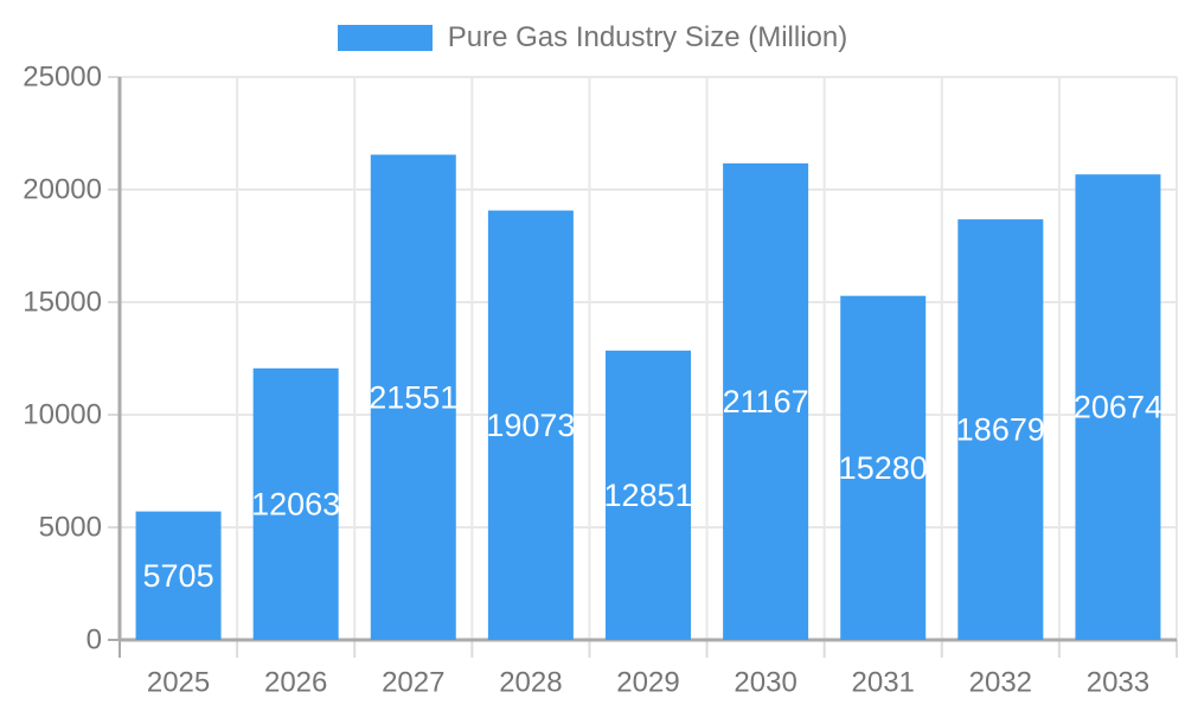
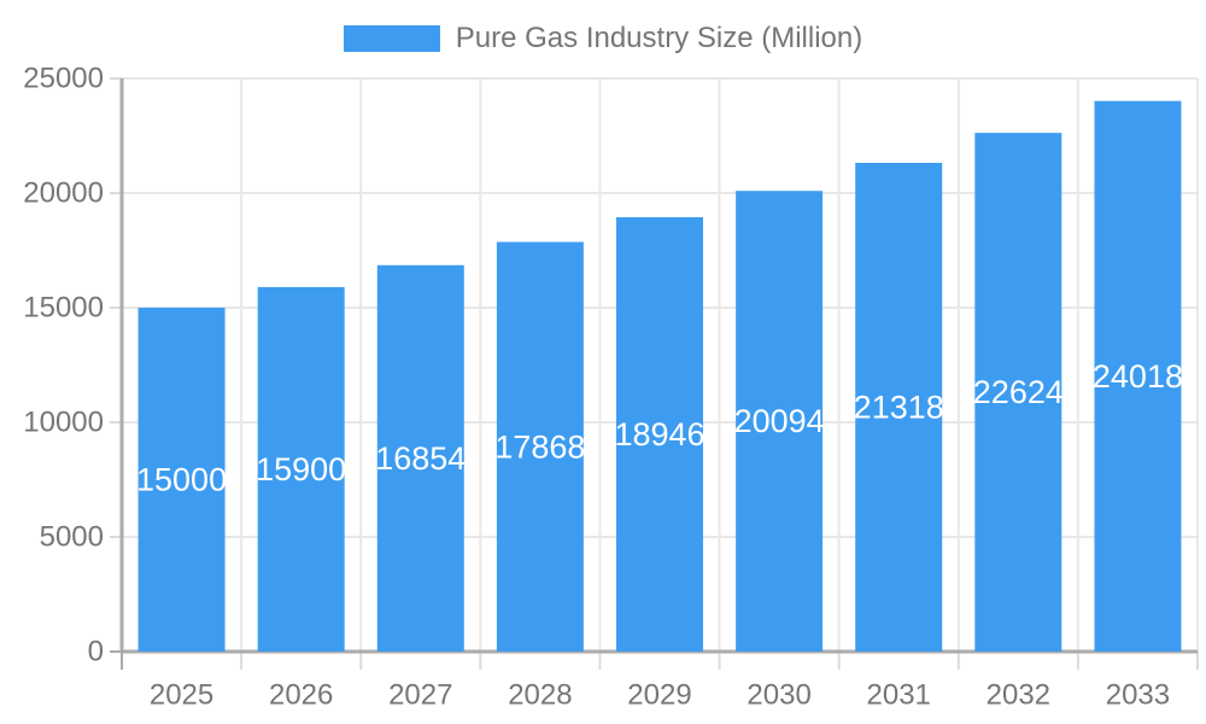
2025: 5705 -> 15000
2026: 12063 -> 15900
2027: 21551 -> 16854
2028: 19073 -> 17868
2029: 12851 -> 18946
2030: 21167 -> 20094
2031: 15280 -> 21318
2032: 18679 -> 22624
2033: 20674 -> 24018
